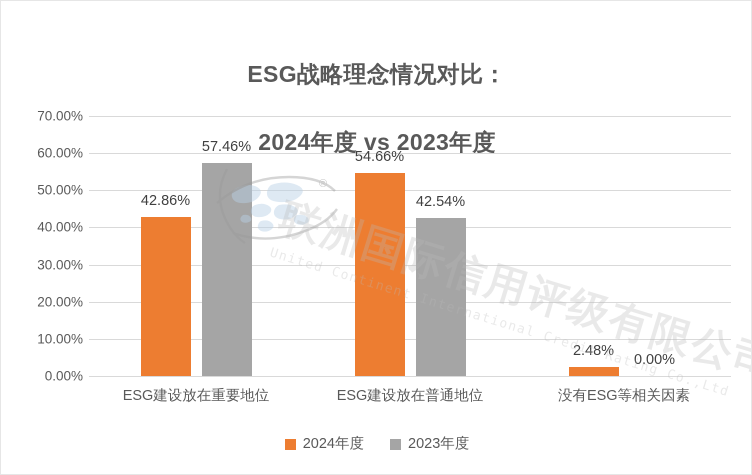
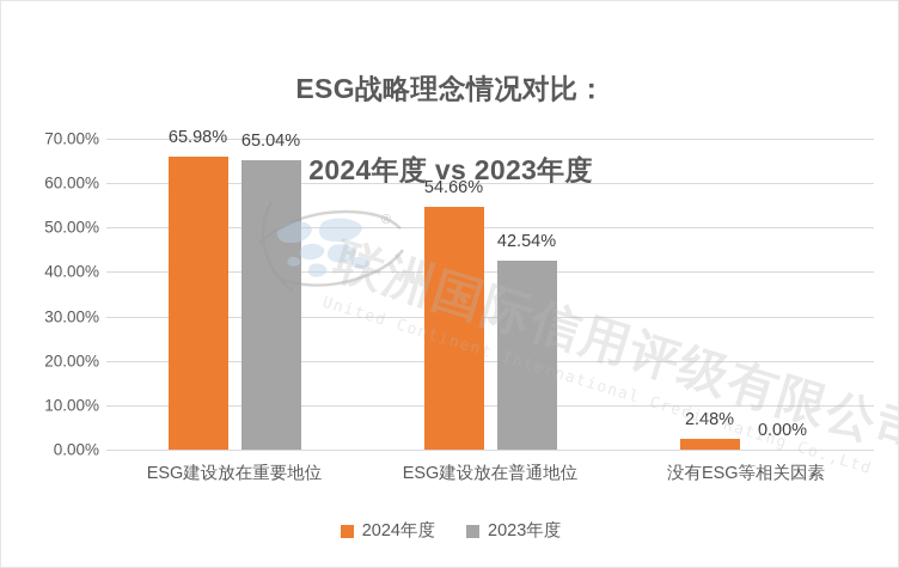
2024年度/ESG建设放在重要地位: 42.86% -> 65.98%
2023年度/ESG建设放在重要地位: 57.46% -> 65.04%
